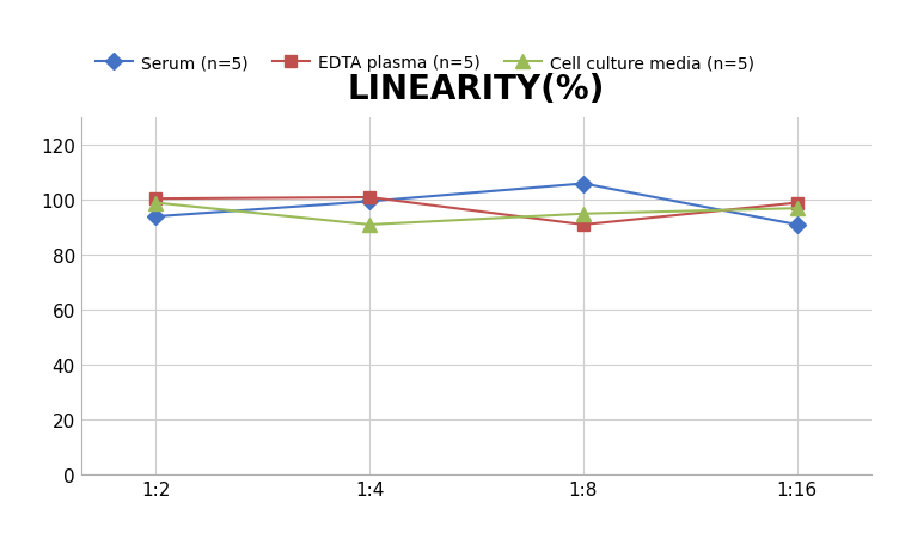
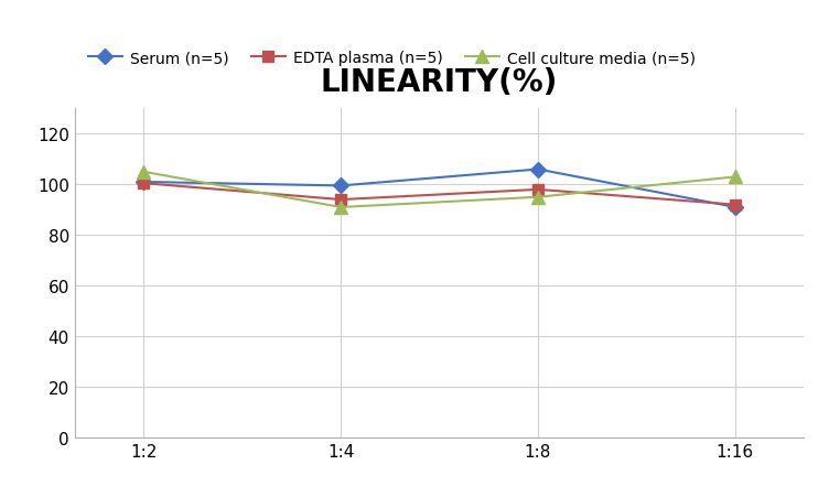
Serum (n=5)/1:2: 94.0 -> 101.0
Cell culture media (n=5)/1:2: 99 -> 105
EDTA plasma (n=5)/1:4: 101.0 -> 94.0
EDTA plasma (n=5)/1:8: 91.0 -> 98.0
EDTA plasma (n=5)/1:16: 99.0 -> 92.0
Cell culture media (n=5)/1:16: 97 -> 103
